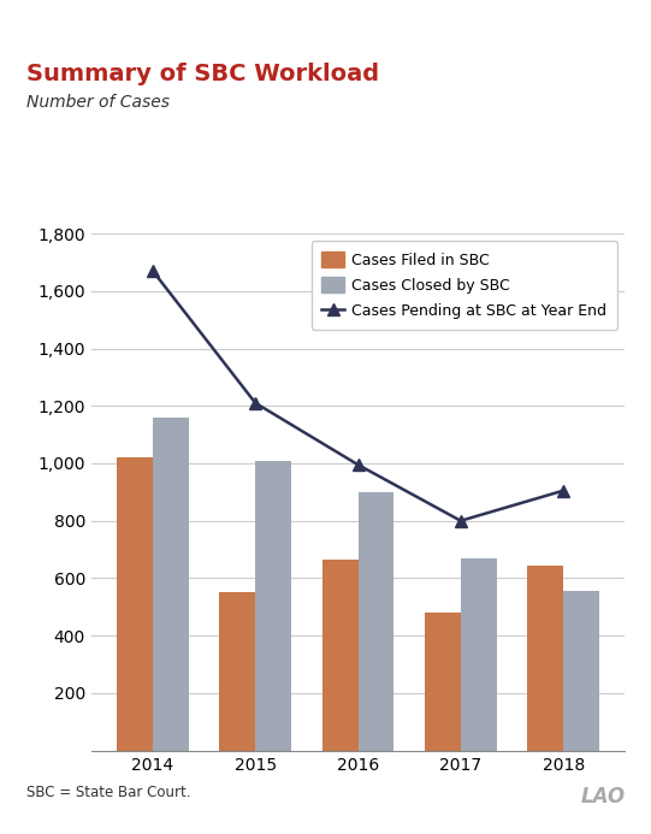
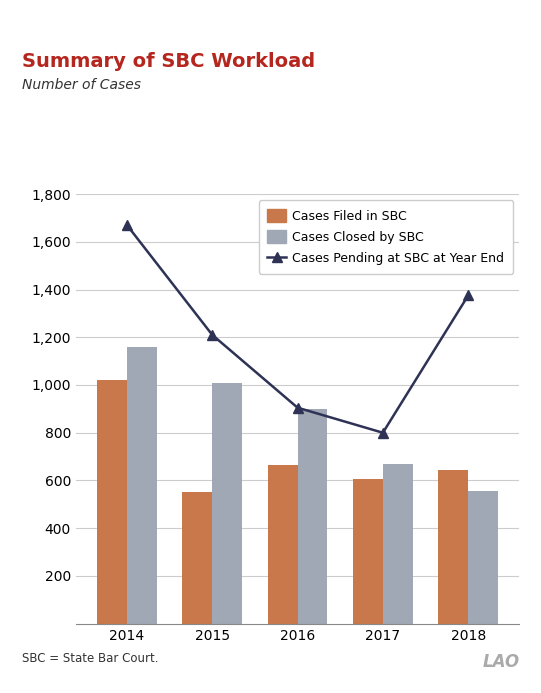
Cases Pending at SBC at Year End/2016: 995 -> 905
Cases Filed in SBC/2017: 480 -> 605
Cases Pending at SBC at Year End/2018: 905 -> 1,375
